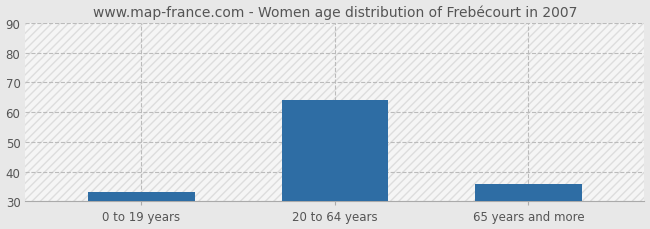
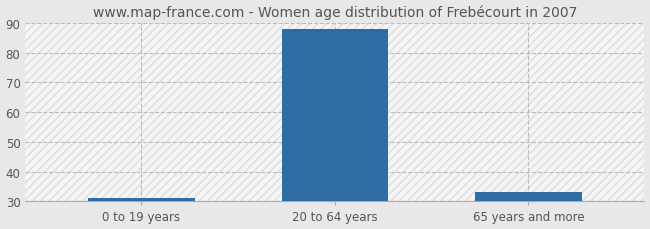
0 to 19 years: 33 -> 31
20 to 64 years: 64 -> 88
65 years and more: 36 -> 33
